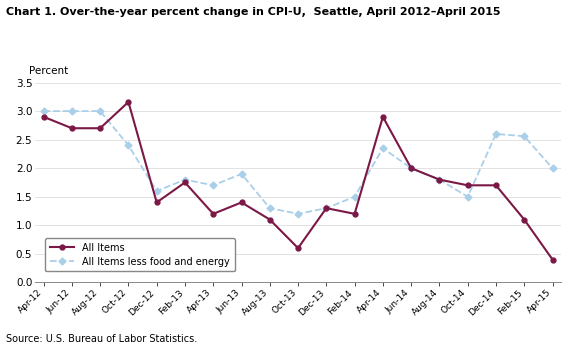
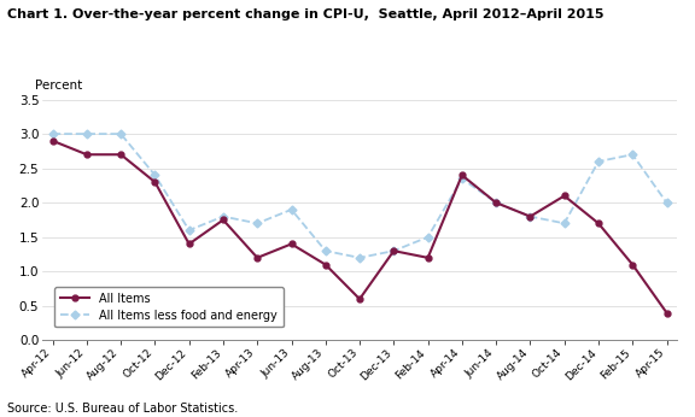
All Items/Oct-12: 3.16 -> 2.30
All Items/Apr-14: 2.90 -> 2.40
All Items/Oct-14: 1.70 -> 2.10
All Items less food and energy/Oct-14: 1.50 -> 1.70
All Items less food and energy/Feb-15: 2.56 -> 2.70
